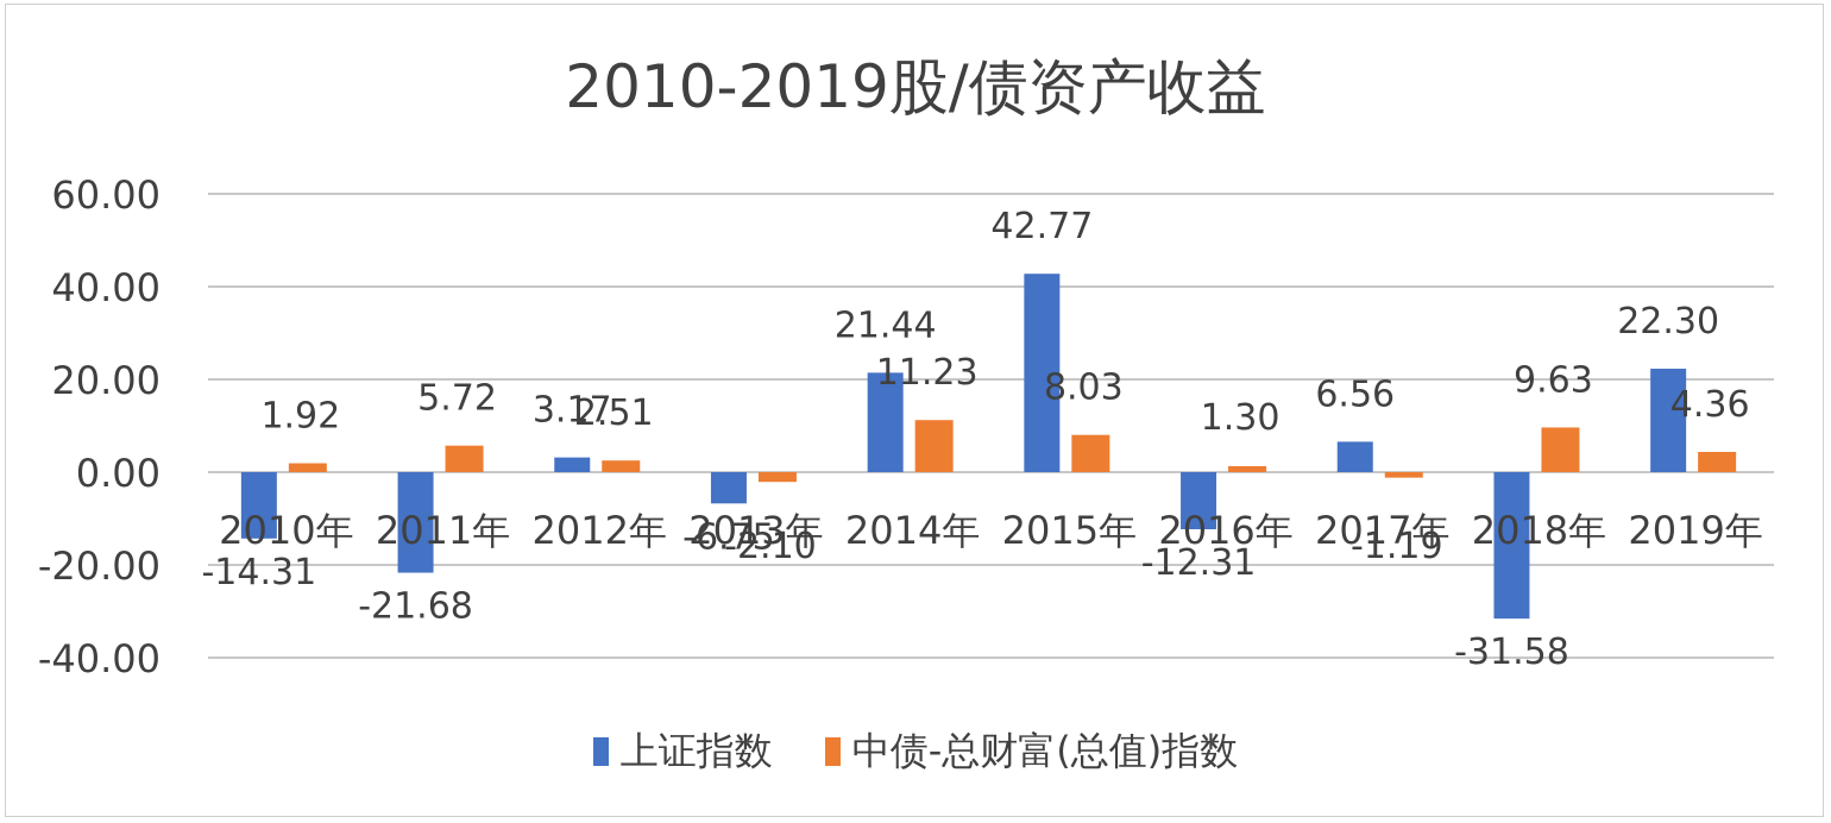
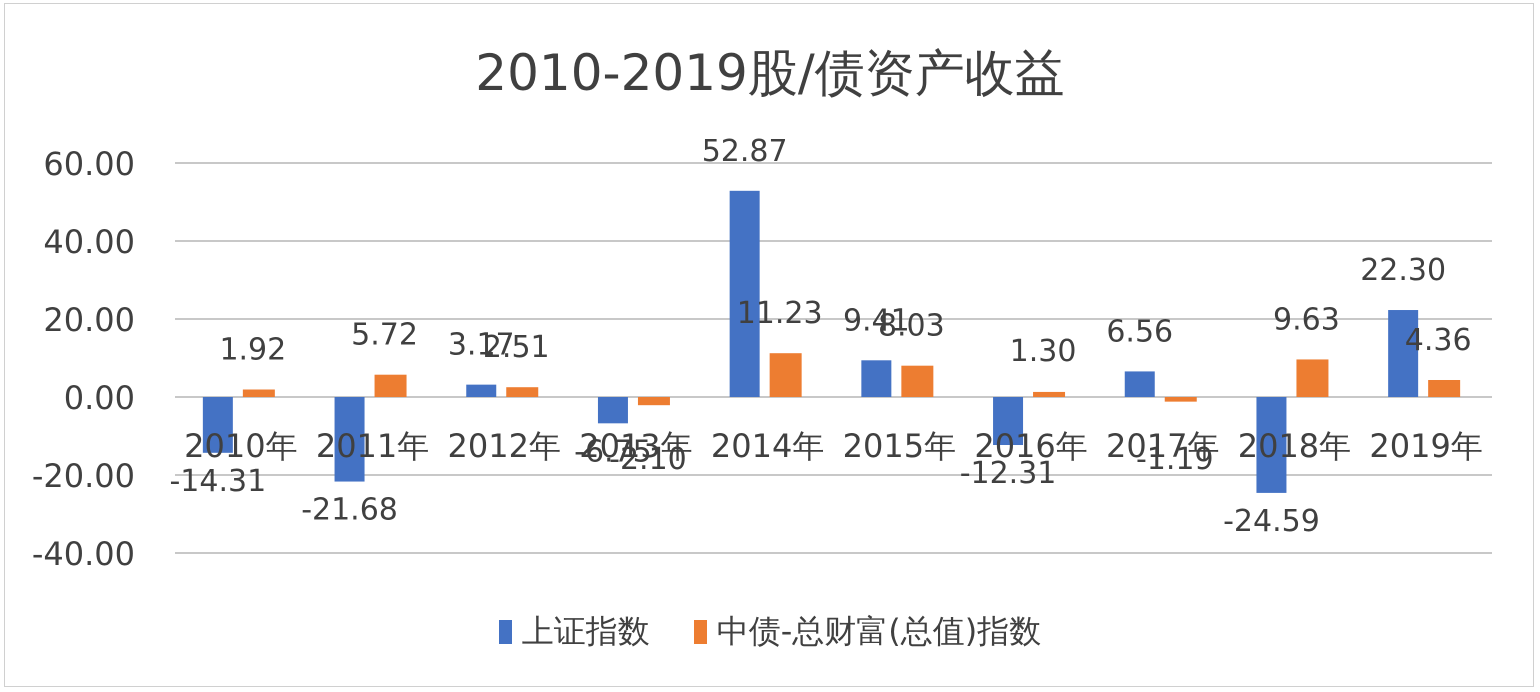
上证指数/2014年: 21.44 -> 52.87
上证指数/2015年: 42.77 -> 9.41
上证指数/2018年: -31.58 -> -24.59
